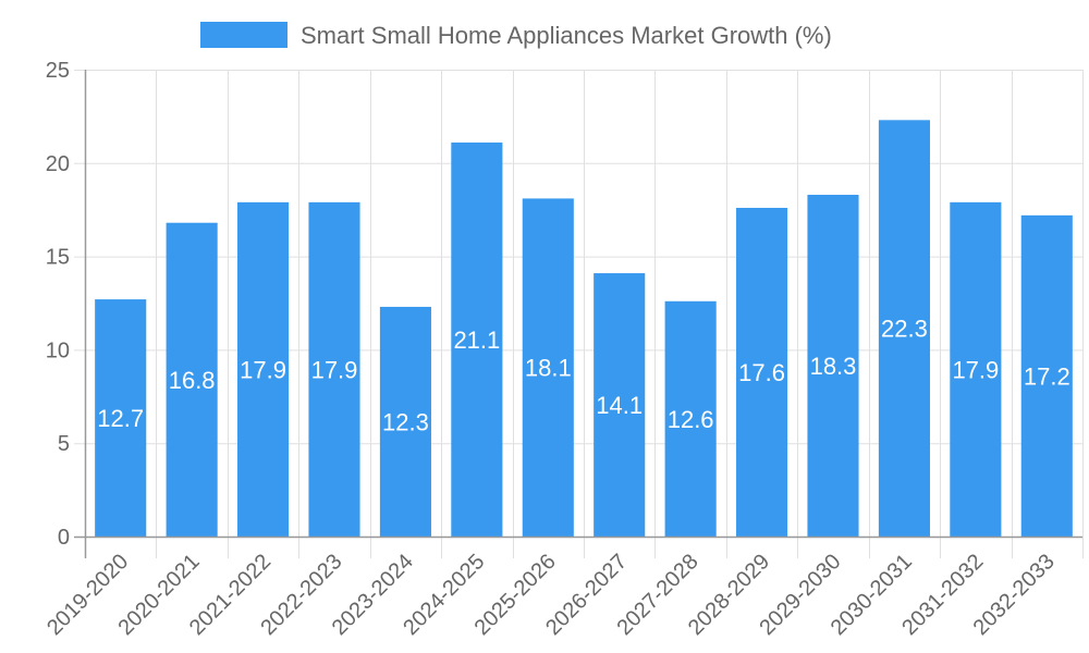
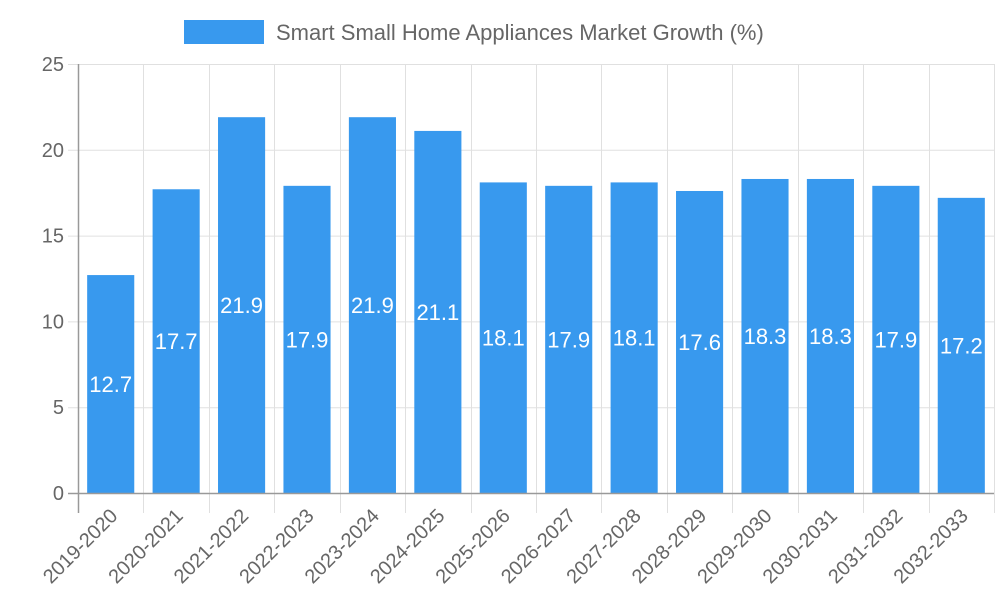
2020-2021: 16.8 -> 17.7
2021-2022: 17.9 -> 21.9
2023-2024: 12.3 -> 21.9
2026-2027: 14.1 -> 17.9
2027-2028: 12.6 -> 18.1
2030-2031: 22.3 -> 18.3
